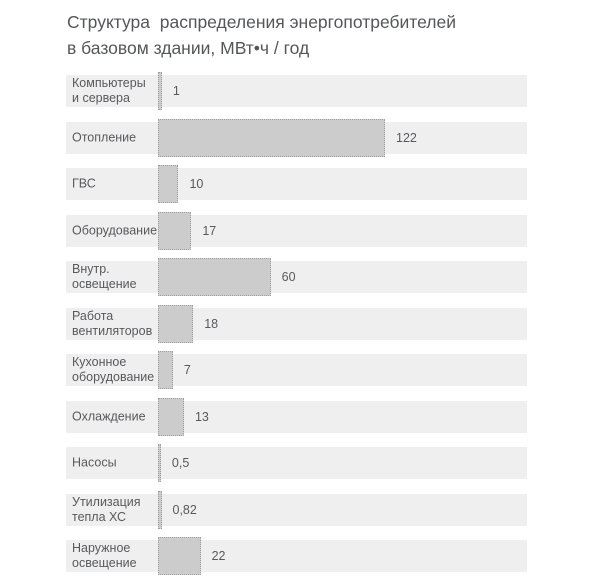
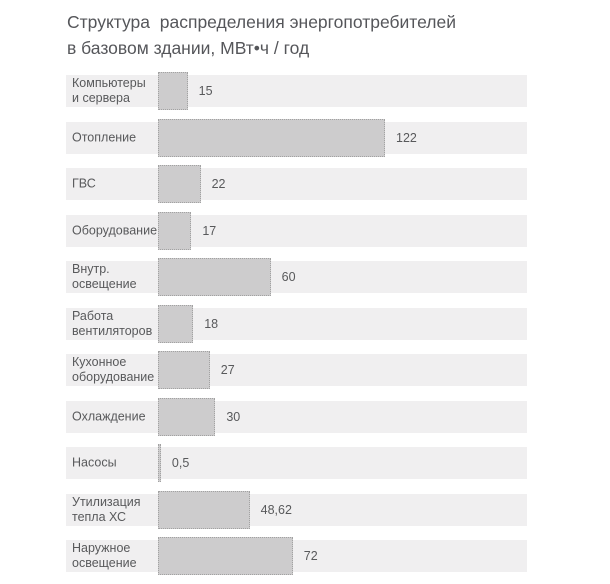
Компьютеры и сервера: 1 -> 15
ГВС: 10 -> 22
Кухонное оборудование: 7 -> 27
Охлаждение: 13 -> 30
Утилизация тепла ХС: 0,82 -> 48,62
Наружное освещение: 22 -> 72
